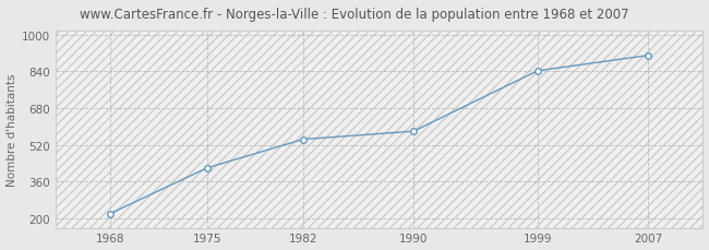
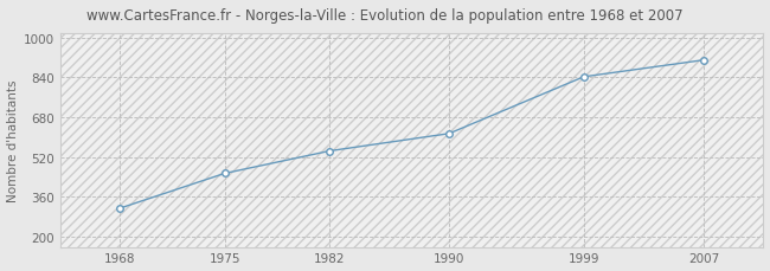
1968: 222 -> 315
1975: 420 -> 455
1990: 580 -> 615
